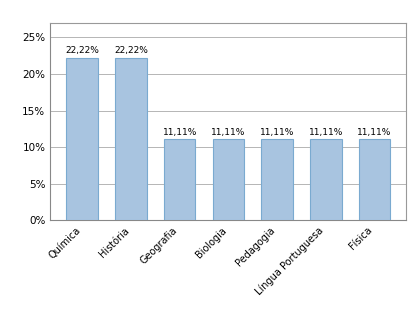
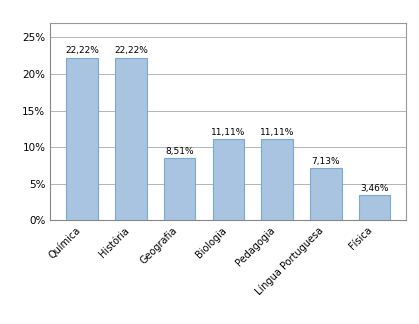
Geografia: 11,11% -> 8,51%
Língua Portuguesa: 11,11% -> 7,13%
Física: 11,11% -> 3,46%
